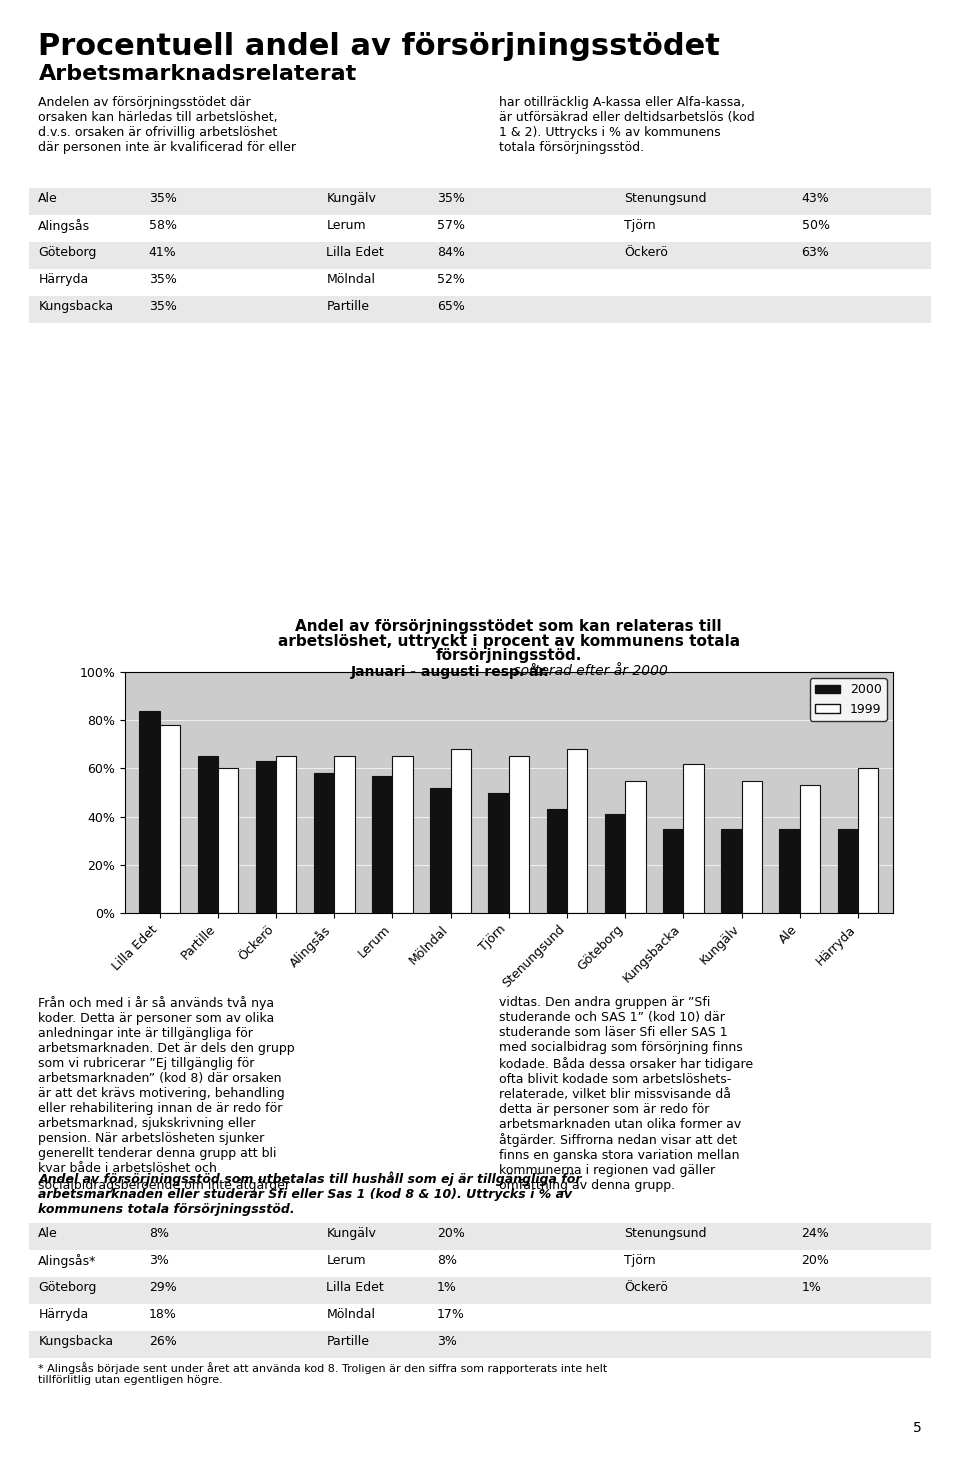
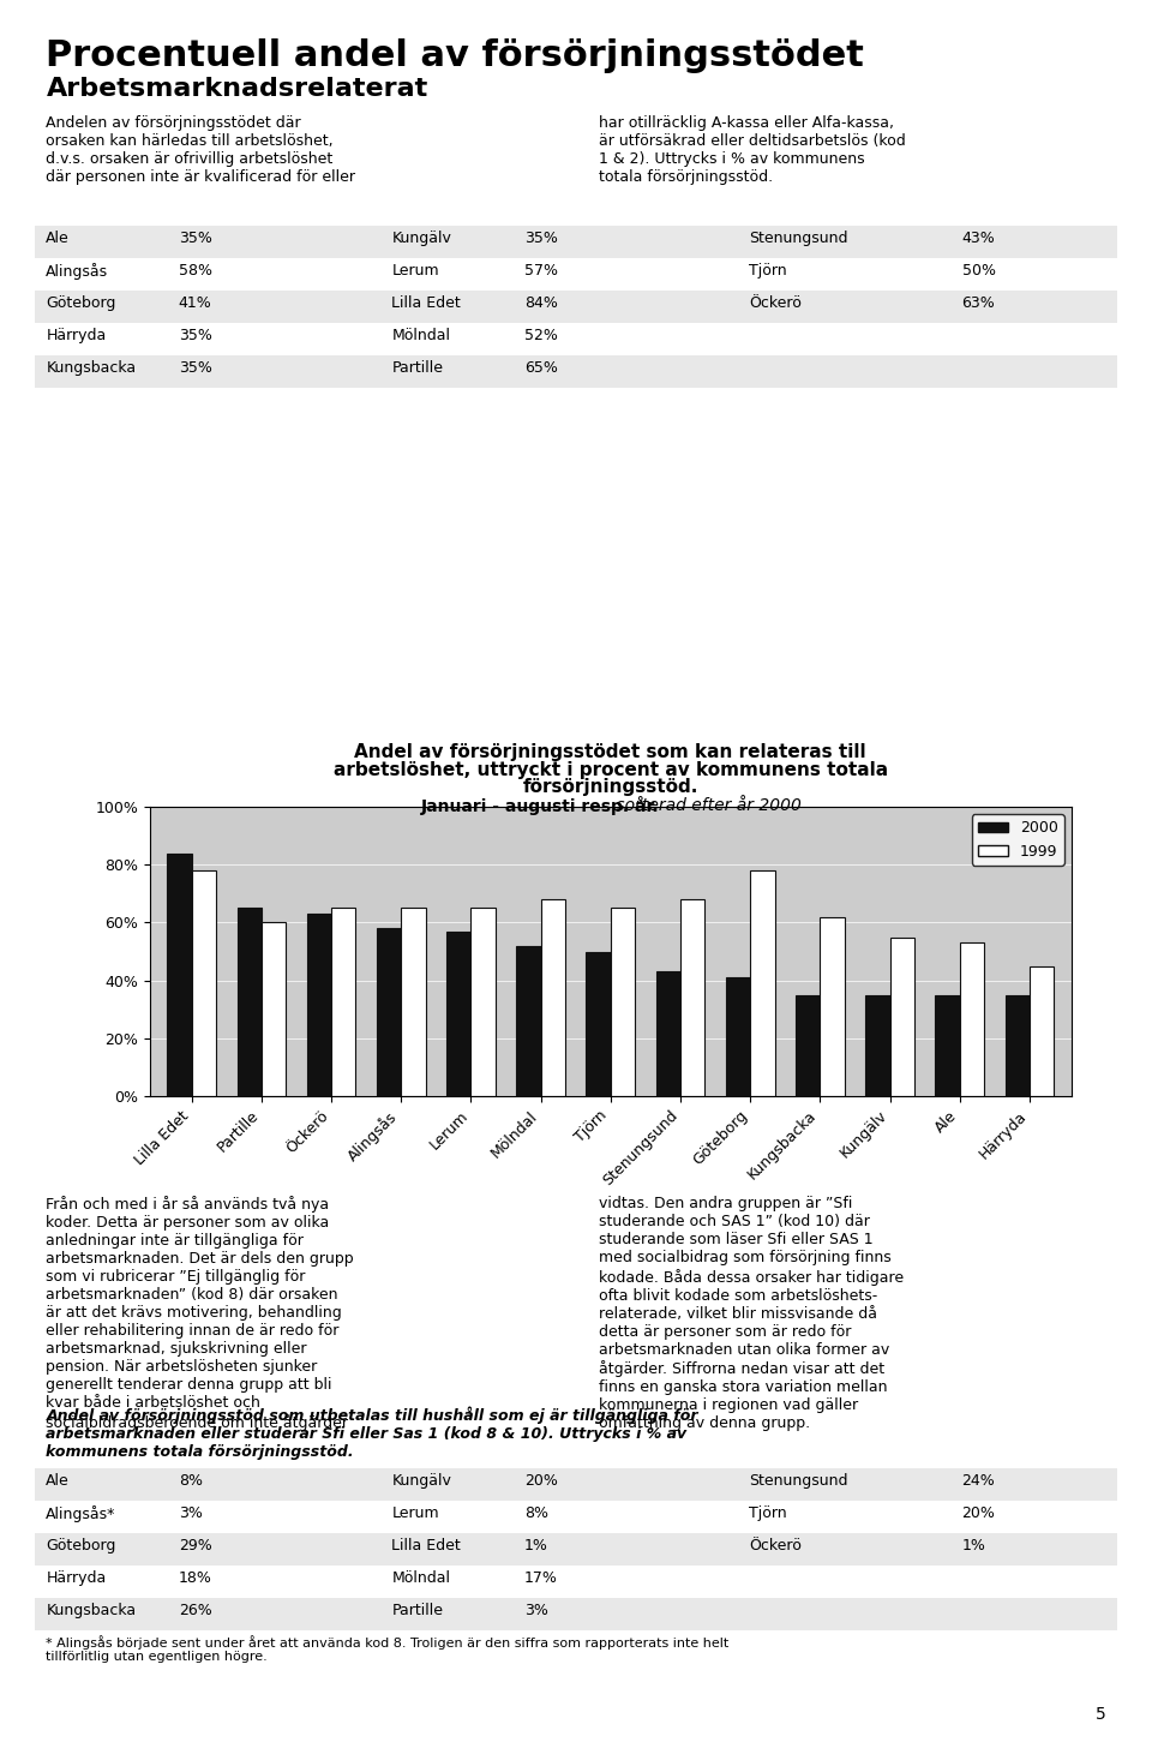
1999/Göteborg: 55% -> 78%
1999/Härryda: 60% -> 45%
